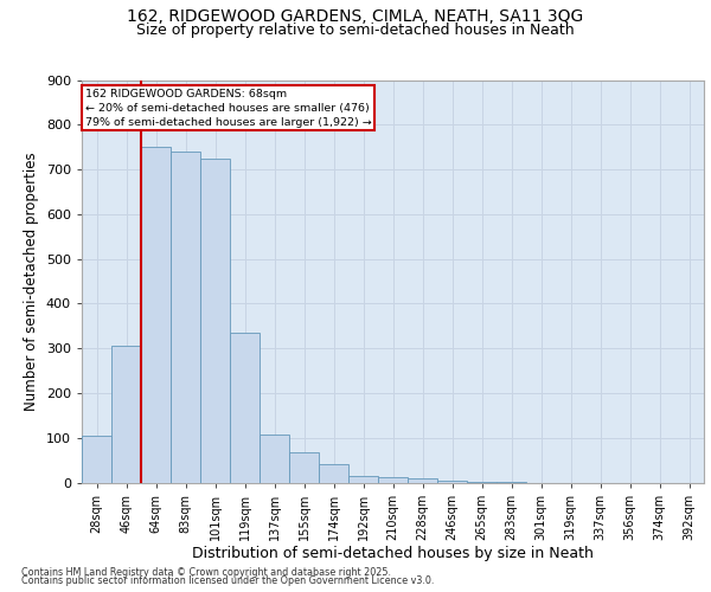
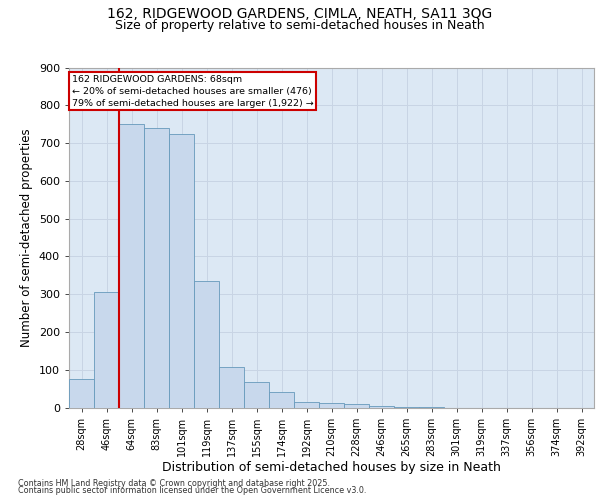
28sqm: 105 -> 75
